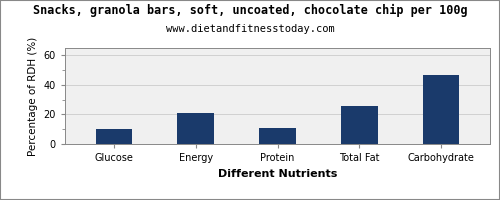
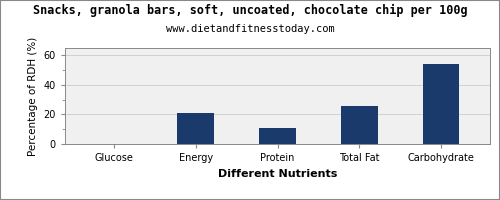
Glucose: 10 -> 0
Carbohydrate: 47 -> 54
